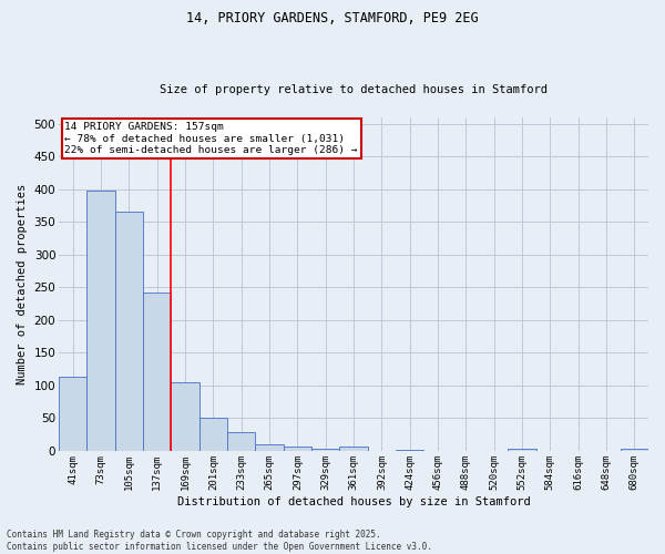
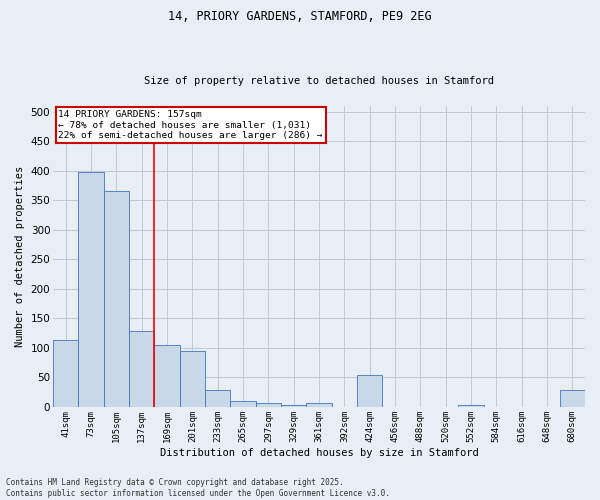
137sqm: 242 -> 128
201sqm: 50 -> 94
424sqm: 2 -> 54
680sqm: 3 -> 28
